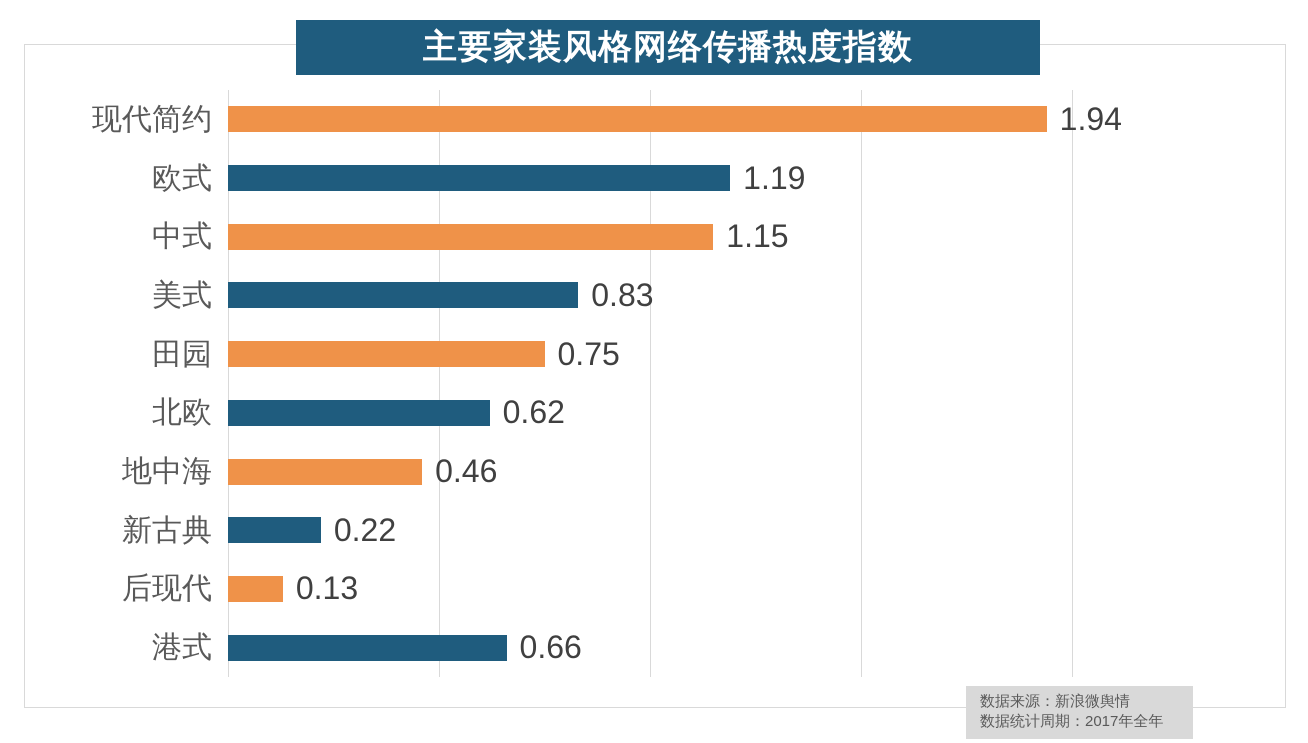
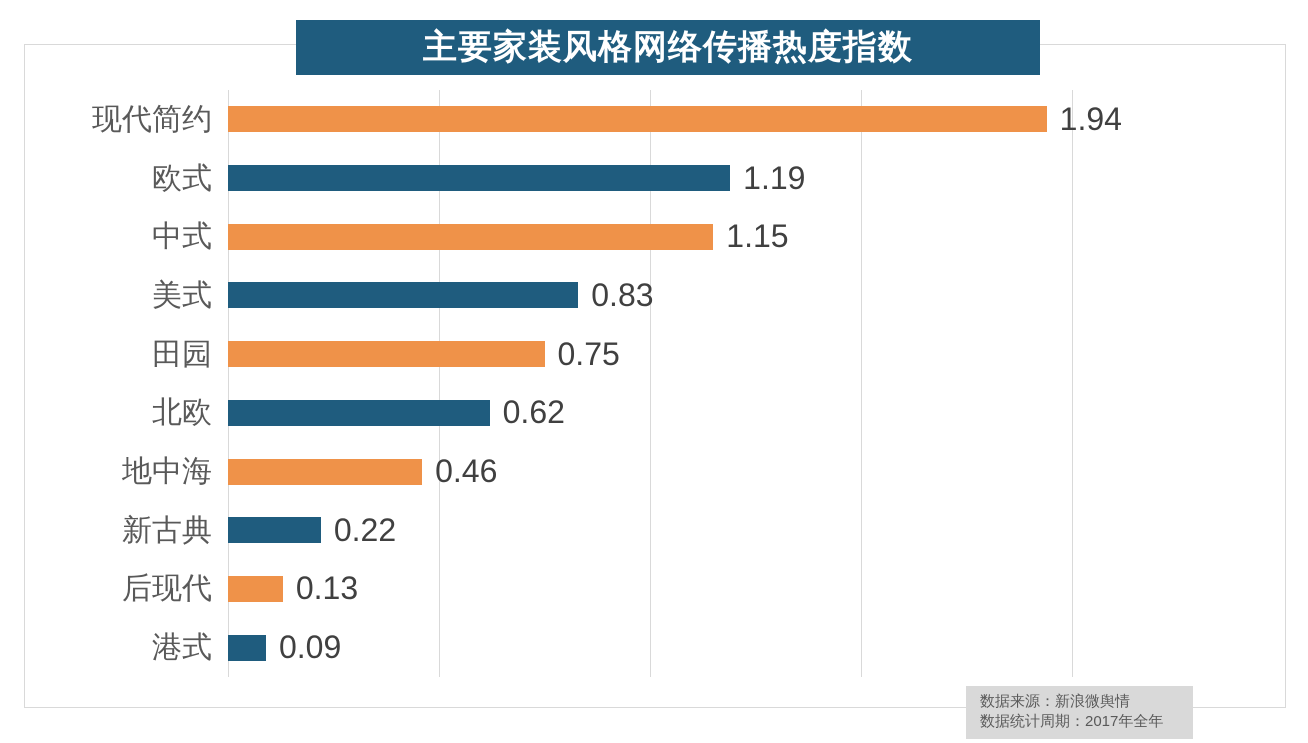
港式: 0.66 -> 0.09
